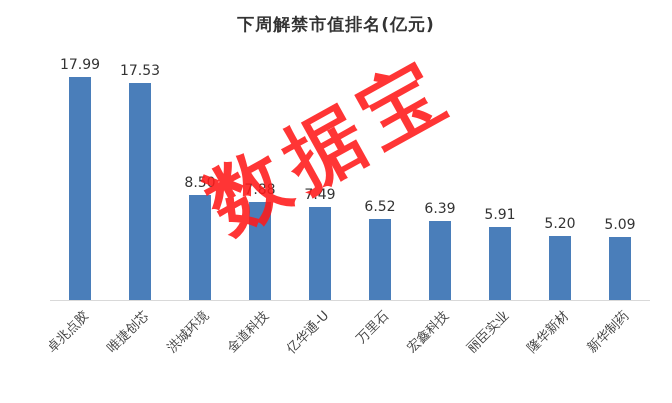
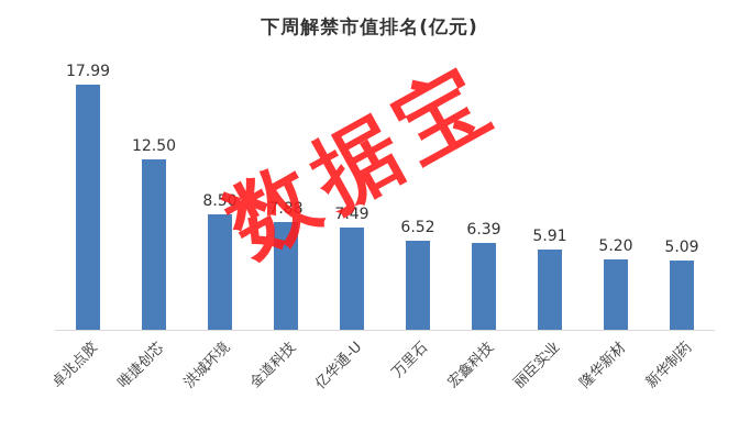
唯捷创芯: 17.53 -> 12.50
